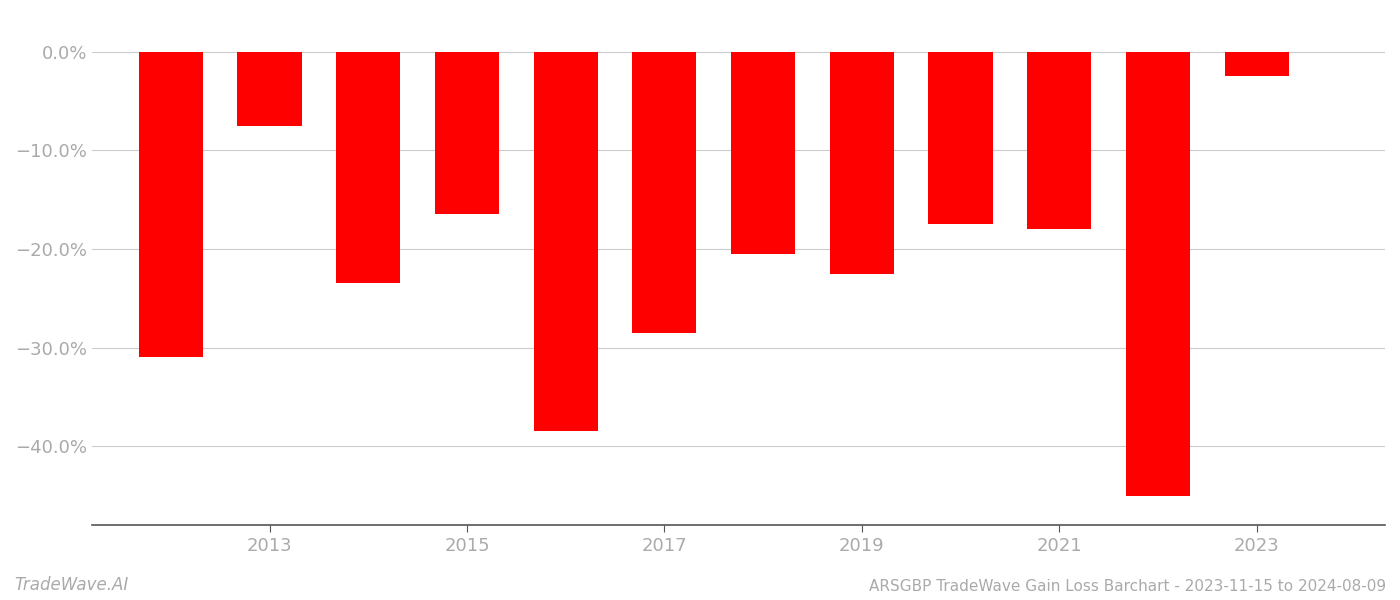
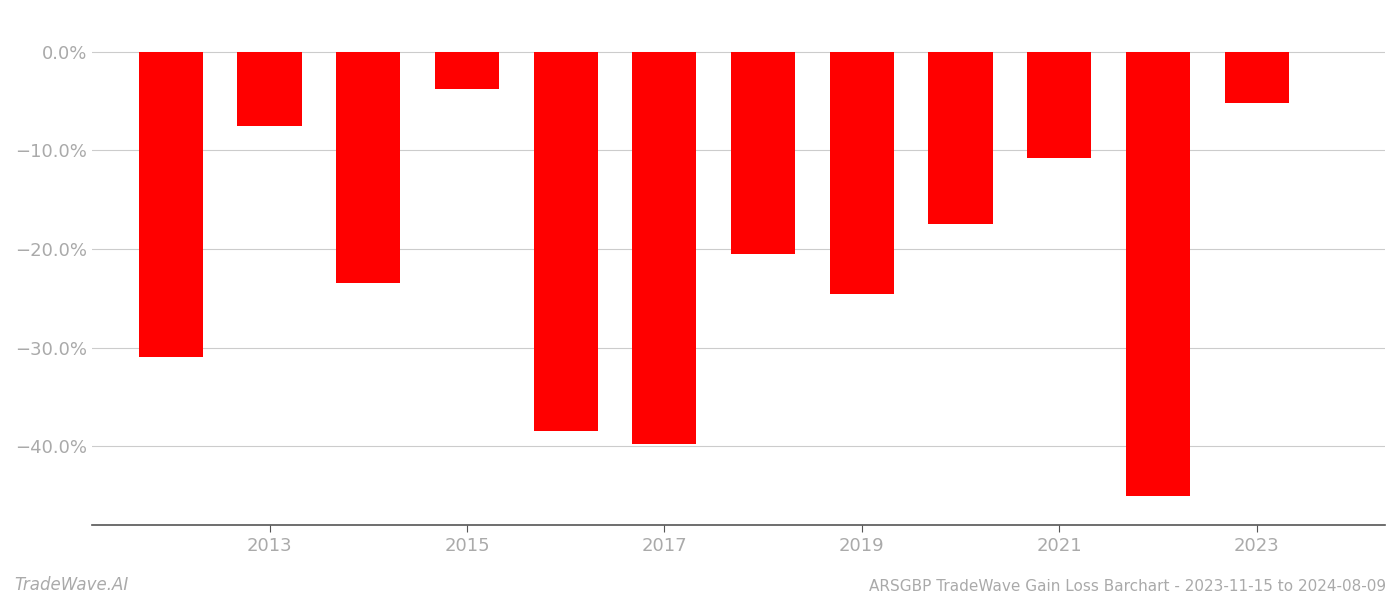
2015: -16.5% -> -3.8%
2017: -28.5% -> -39.8%
2019: -22.5% -> -24.6%
2021: -18.0% -> -10.8%
2023: -2.5% -> -5.2%
